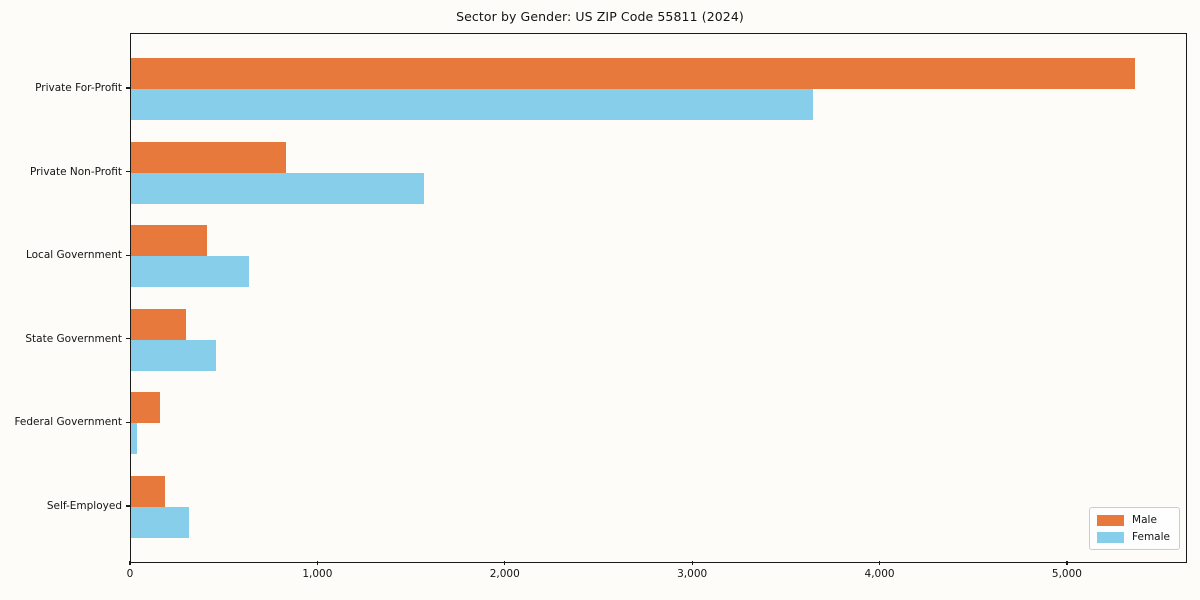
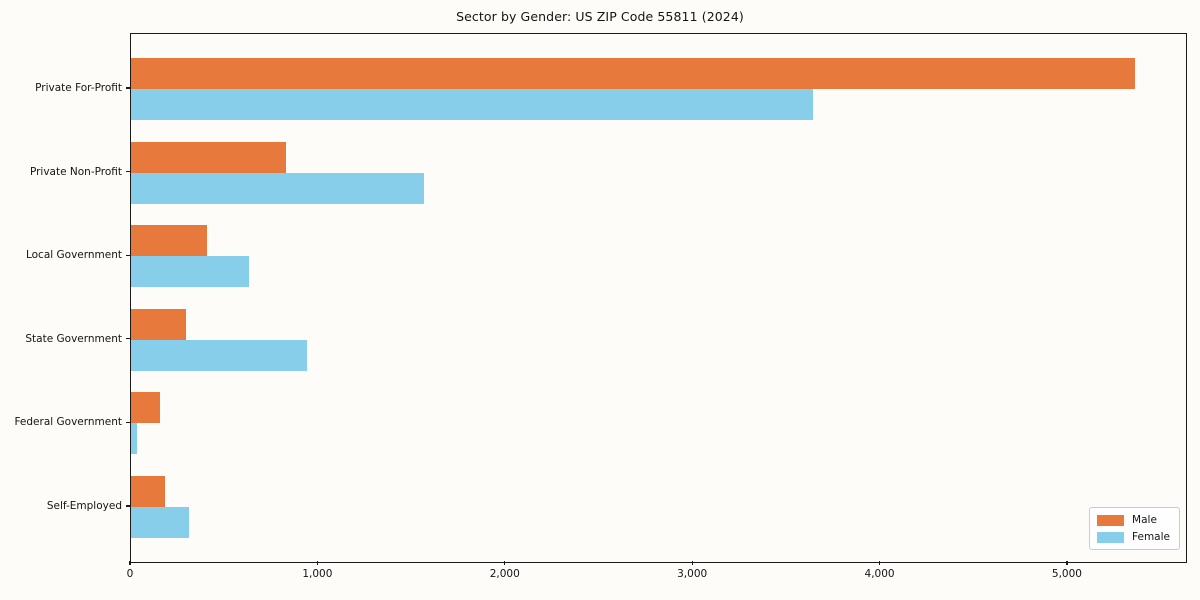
Female/State Government: 460 -> 940
